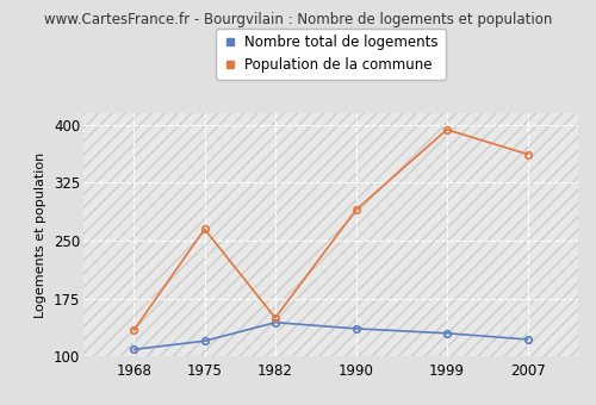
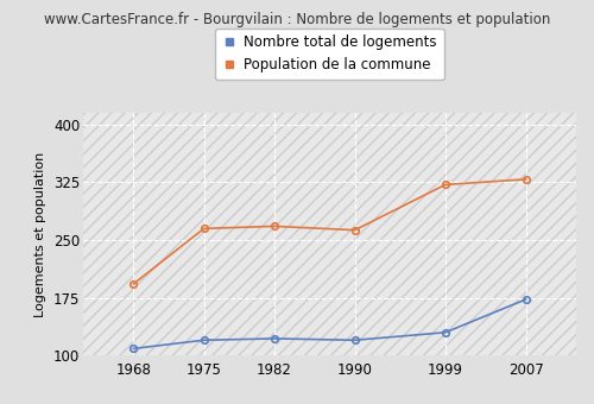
Population de la commune/1968: 134 -> 193
Nombre total de logements/1982: 144 -> 122
Population de la commune/1982: 150 -> 268
Nombre total de logements/1990: 136 -> 120
Population de la commune/1990: 290 -> 263
Population de la commune/1999: 394 -> 322
Nombre total de logements/2007: 122 -> 173
Population de la commune/2007: 362 -> 329
